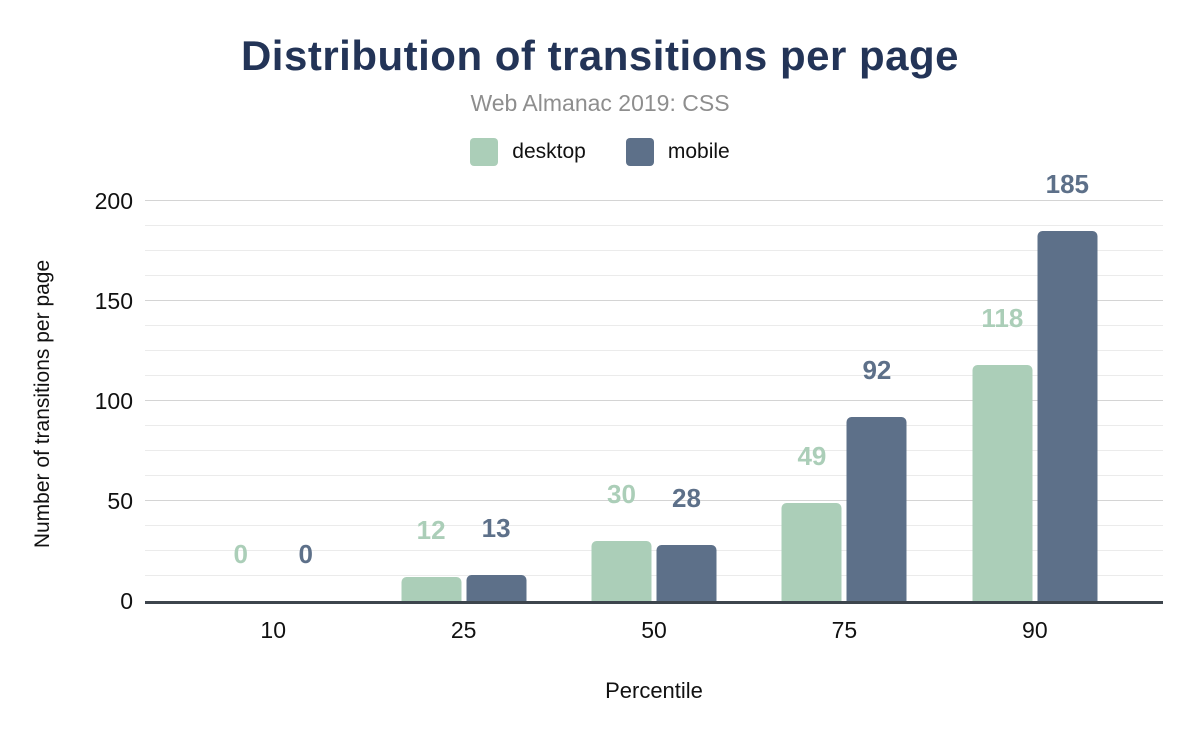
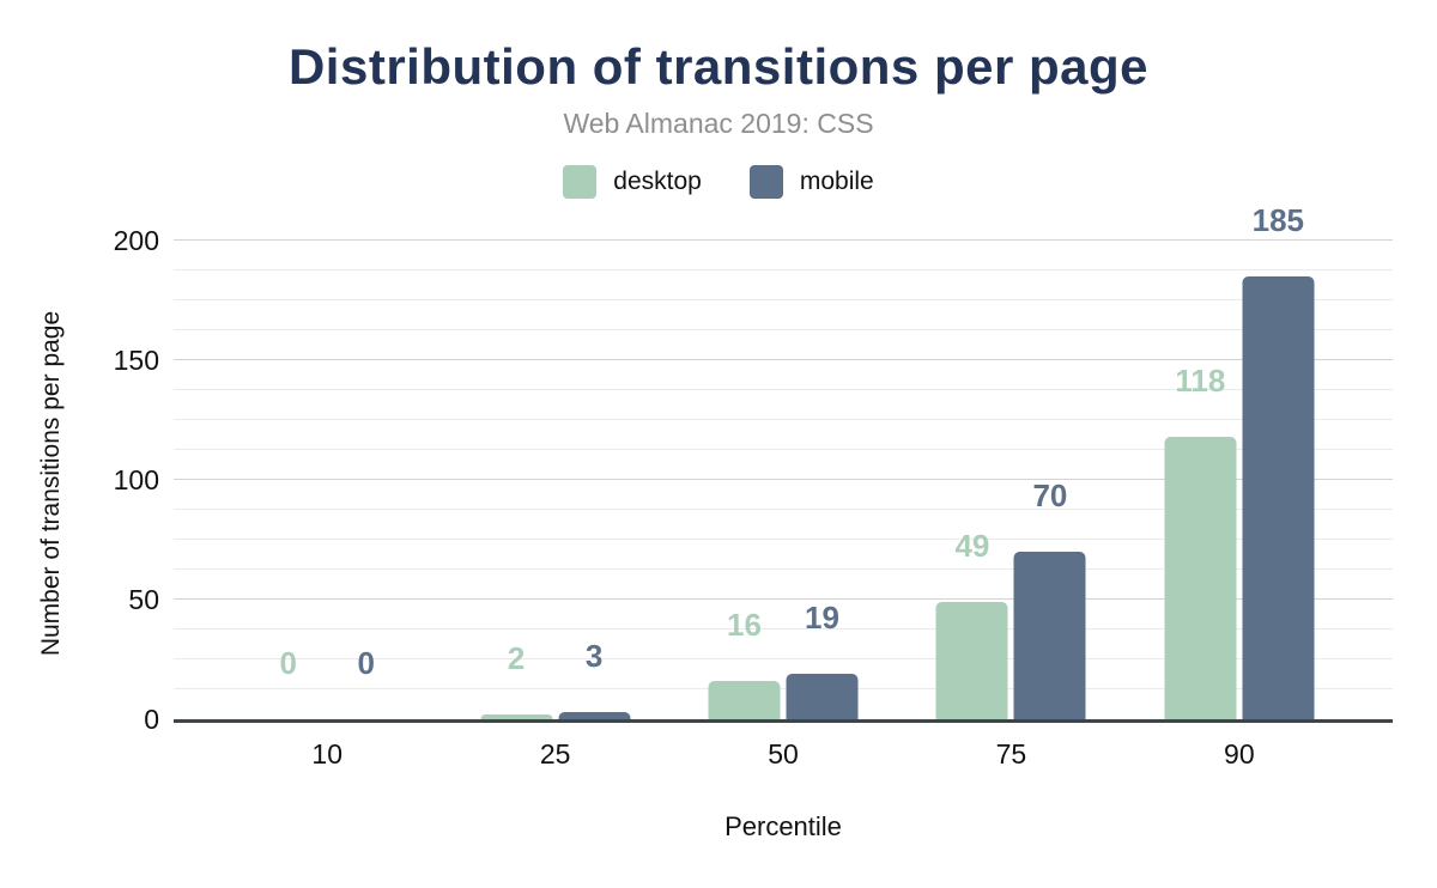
desktop/25: 12 -> 2
mobile/25: 13 -> 3
desktop/50: 30 -> 16
mobile/50: 28 -> 19
mobile/75: 92 -> 70
